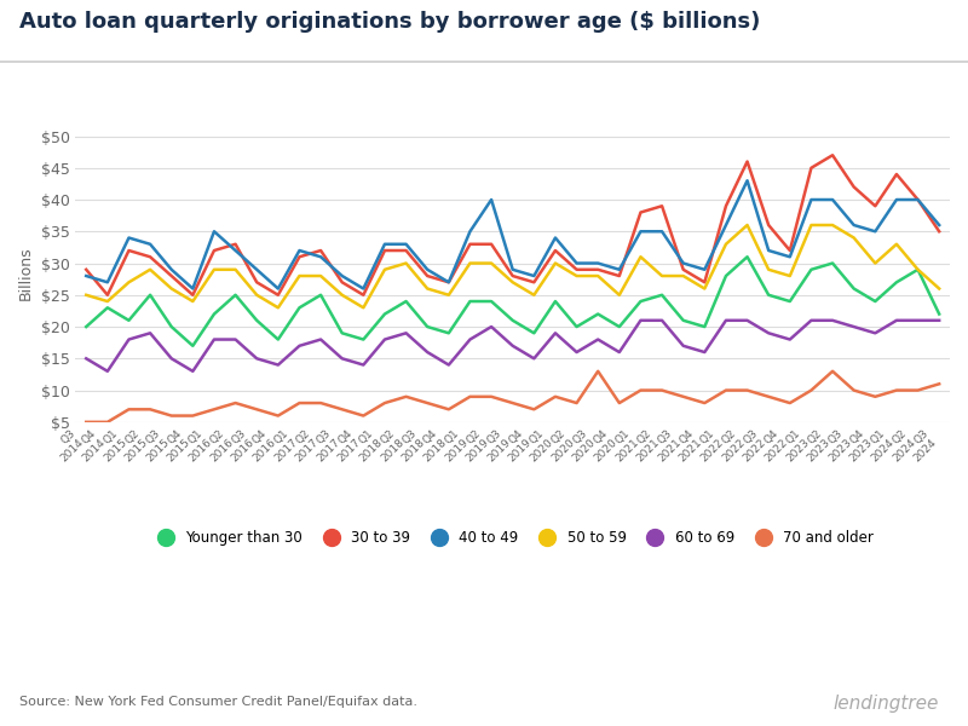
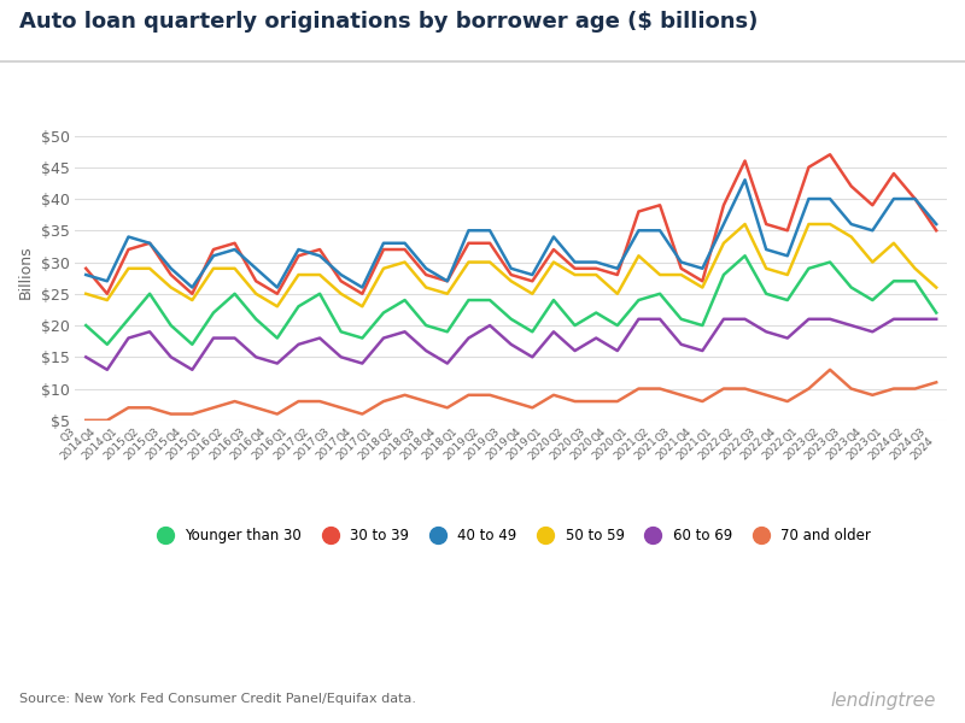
Younger than 30/Q4 2014: $23 -> $17
50 to 59/Q1 2015: $27 -> $29
30 to 39/Q2 2015: $31 -> $33
40 to 49/Q1 2016: $35 -> $31
40 to 49/Q2 2019: $40 -> $35
70 and older/Q3 2020: $13 -> $8
30 to 39/Q4 2022: $32 -> $35
Younger than 30/Q2 2024: $29 -> $27
